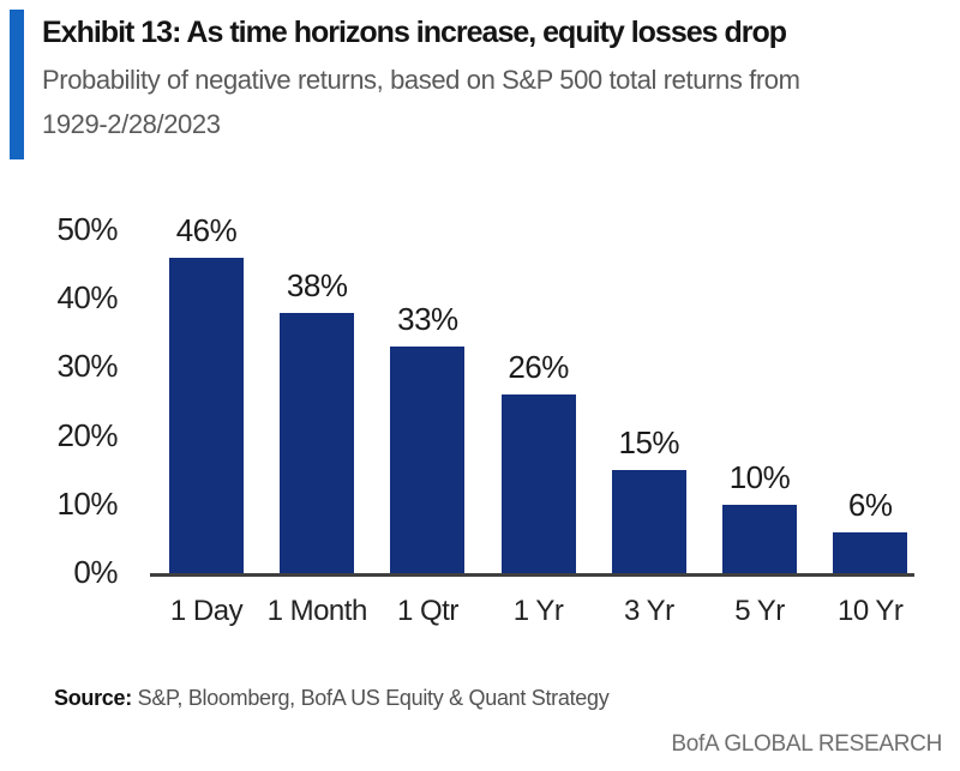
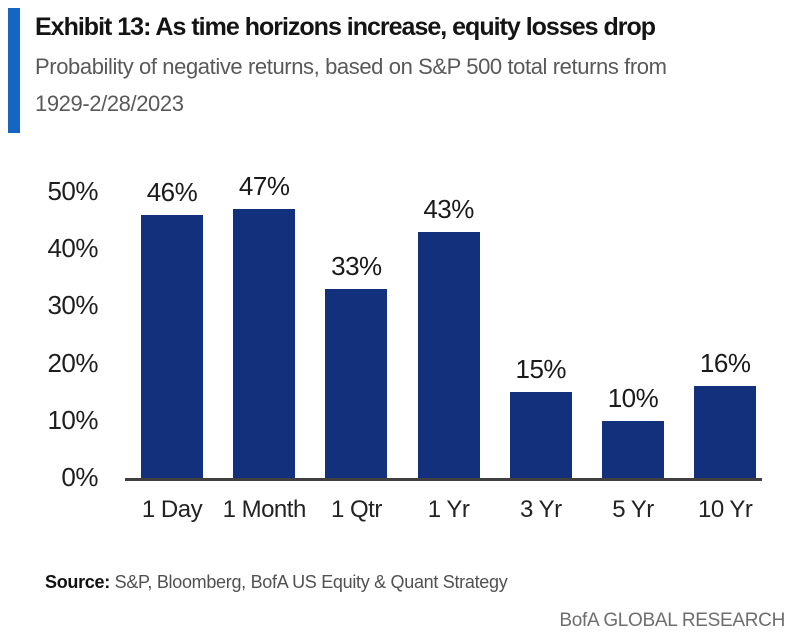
1 Month: 38% -> 47%
1 Yr: 26% -> 43%
10 Yr: 6% -> 16%
